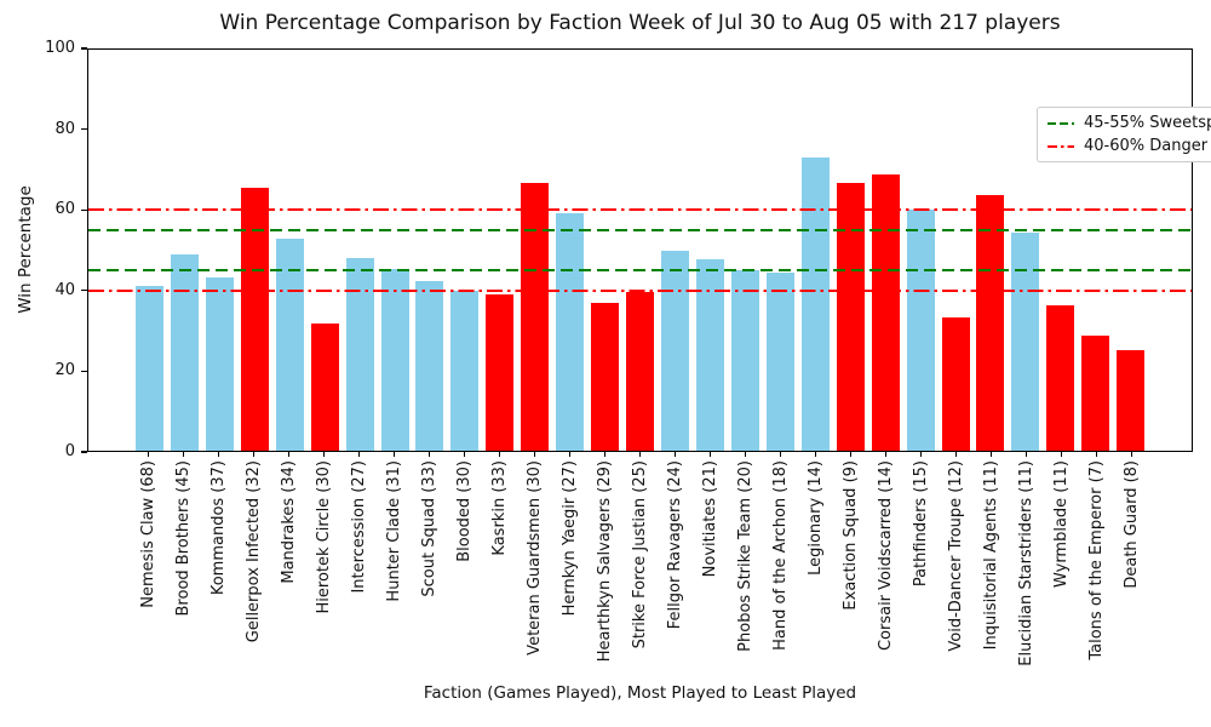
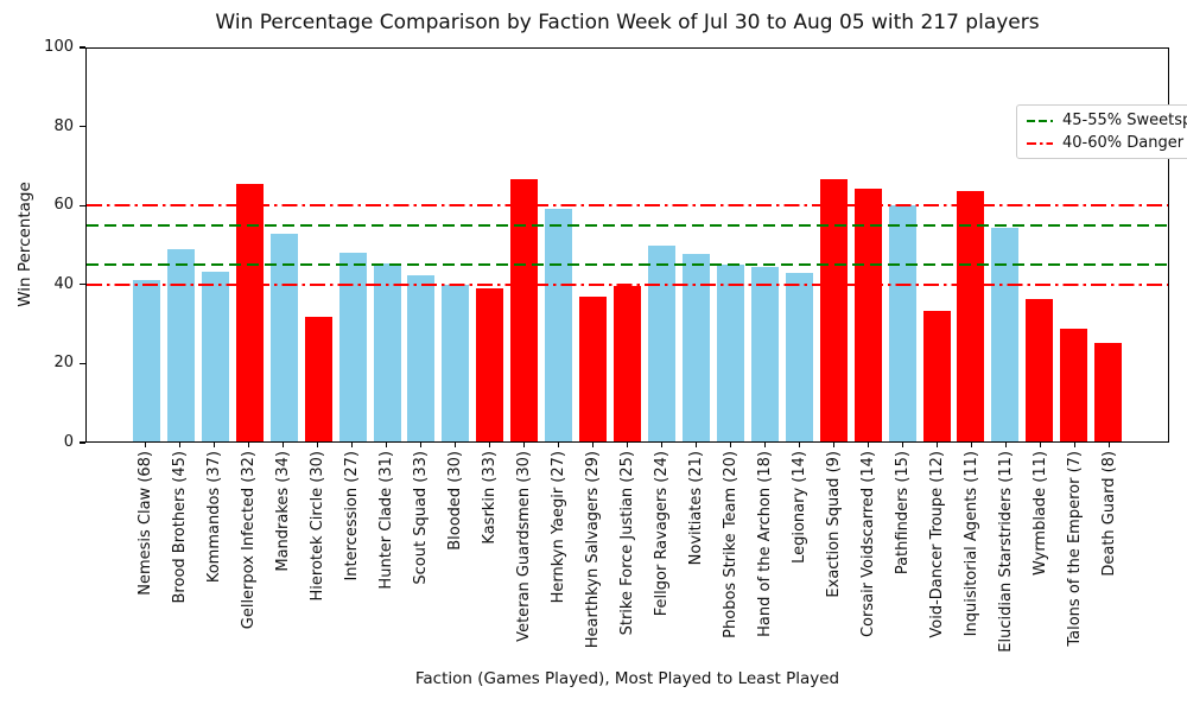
Legionary (14): 73 -> 43
Corsair Voidscarred (14): 69 -> 64
